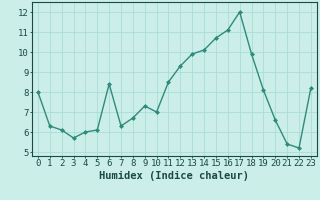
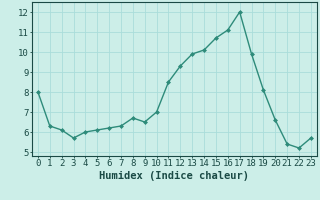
6: 8.4 -> 6.2
9: 7.3 -> 6.5
23: 8.2 -> 5.7
